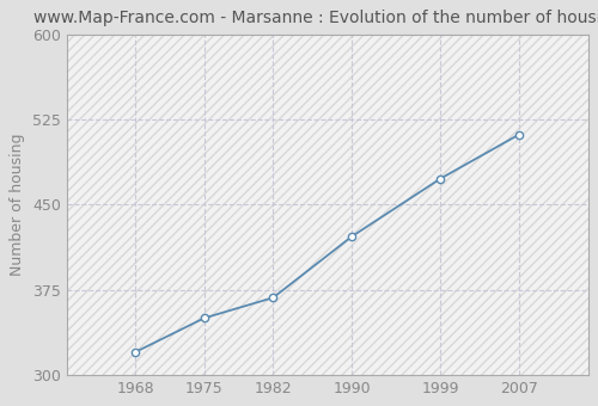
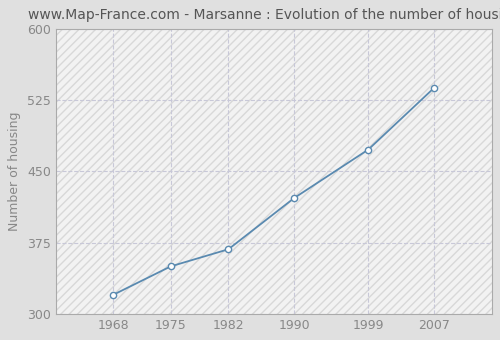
2007: 512 -> 538
